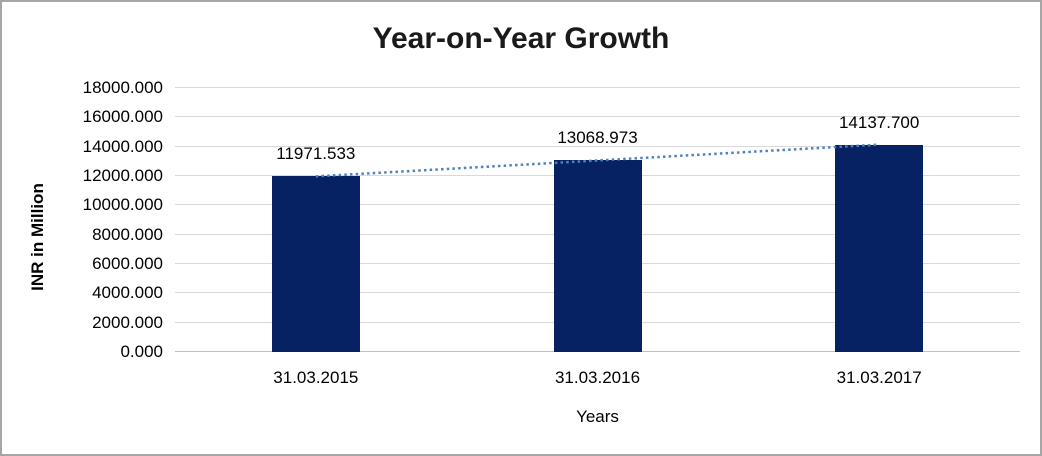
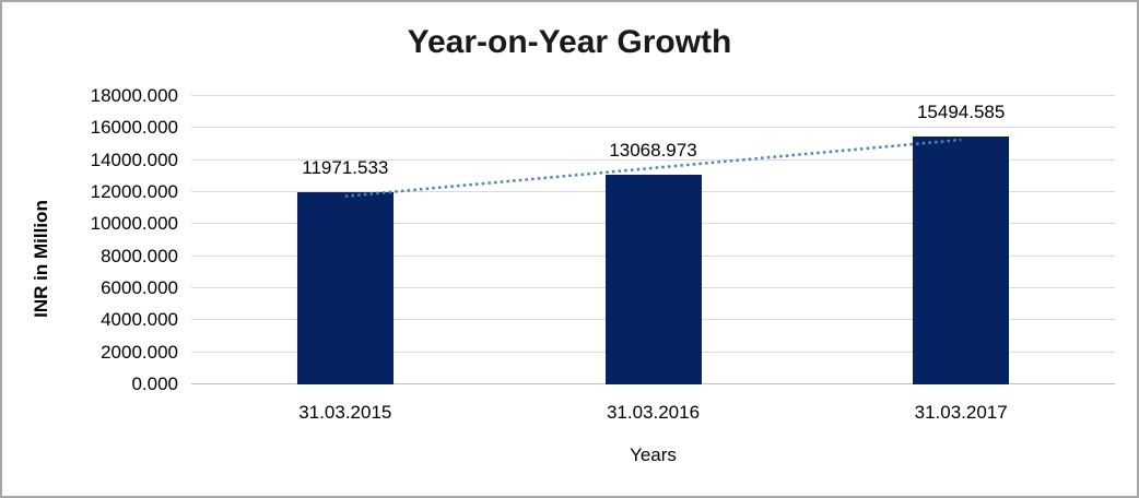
31.03.2017: 14137.700 -> 15494.585
